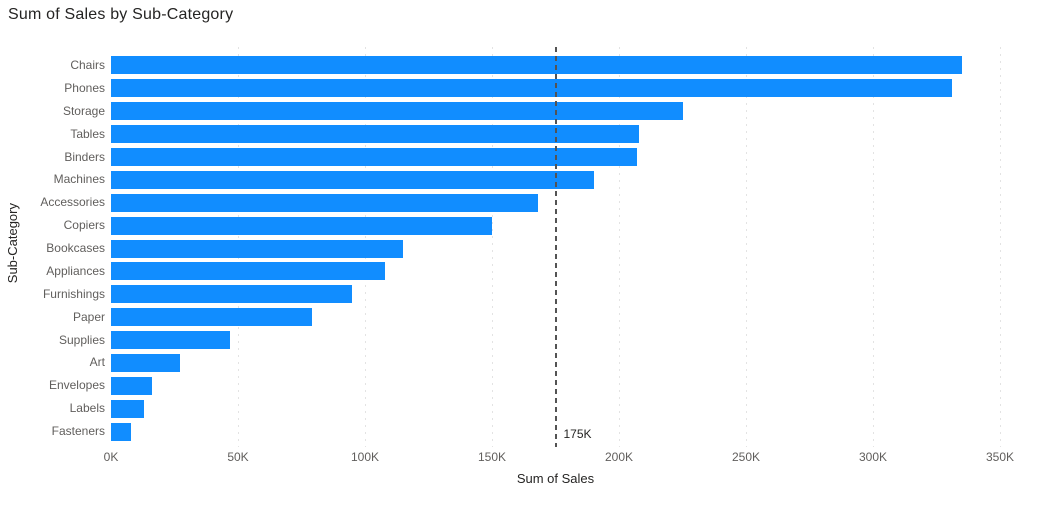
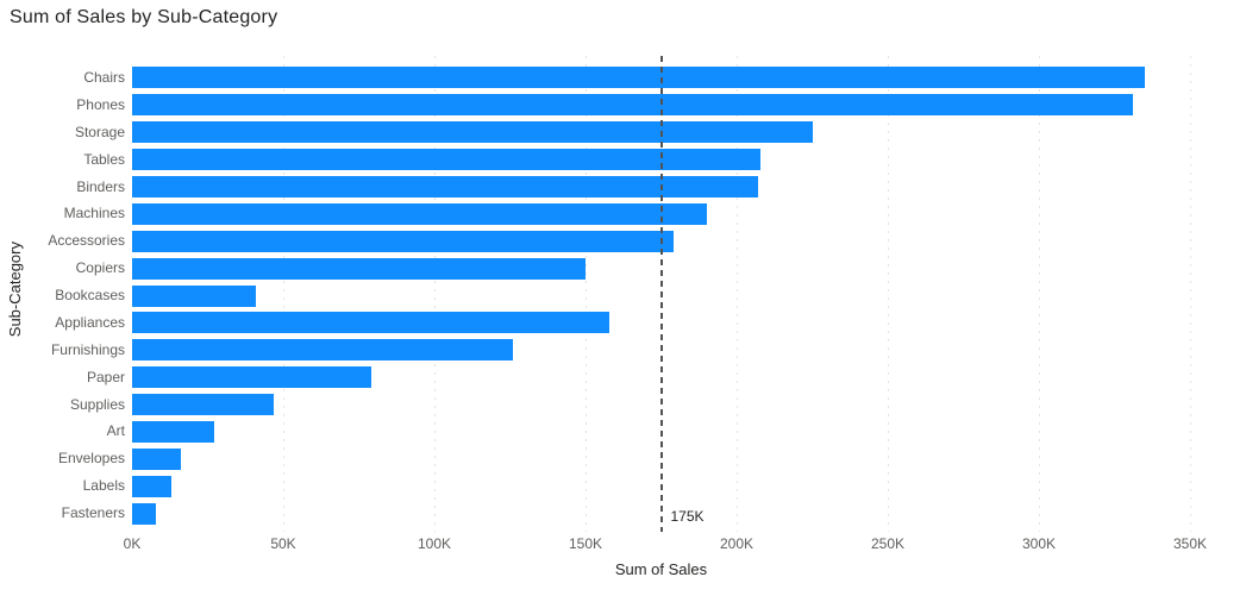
Accessories: 168K -> 179K
Bookcases: 115K -> 41K
Appliances: 108K -> 158K
Furnishings: 95K -> 126K
